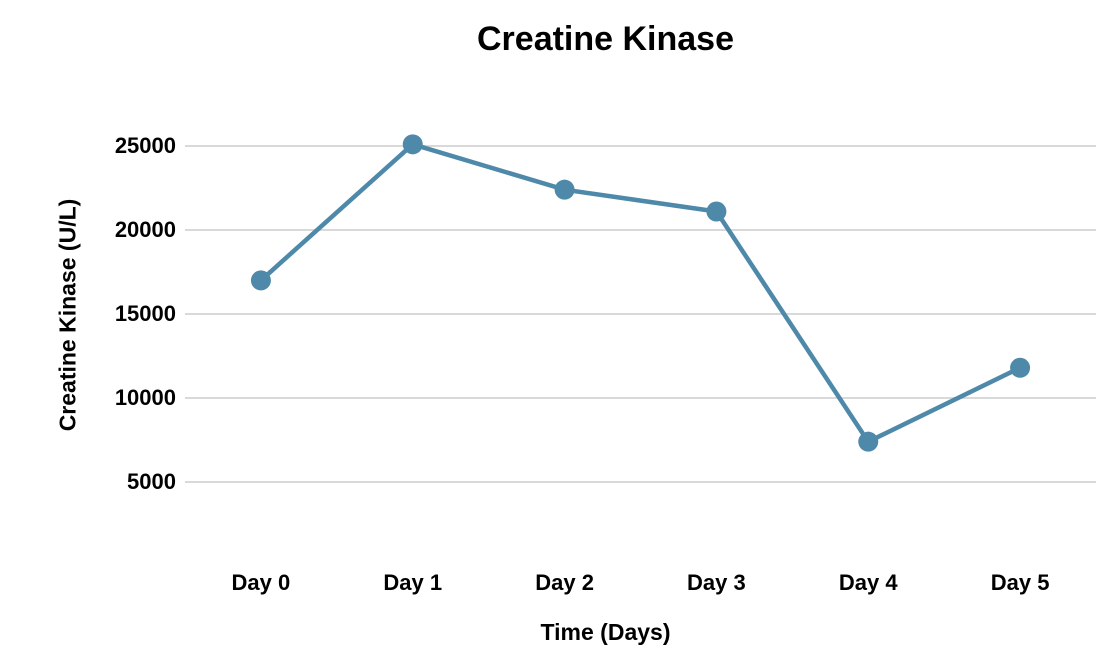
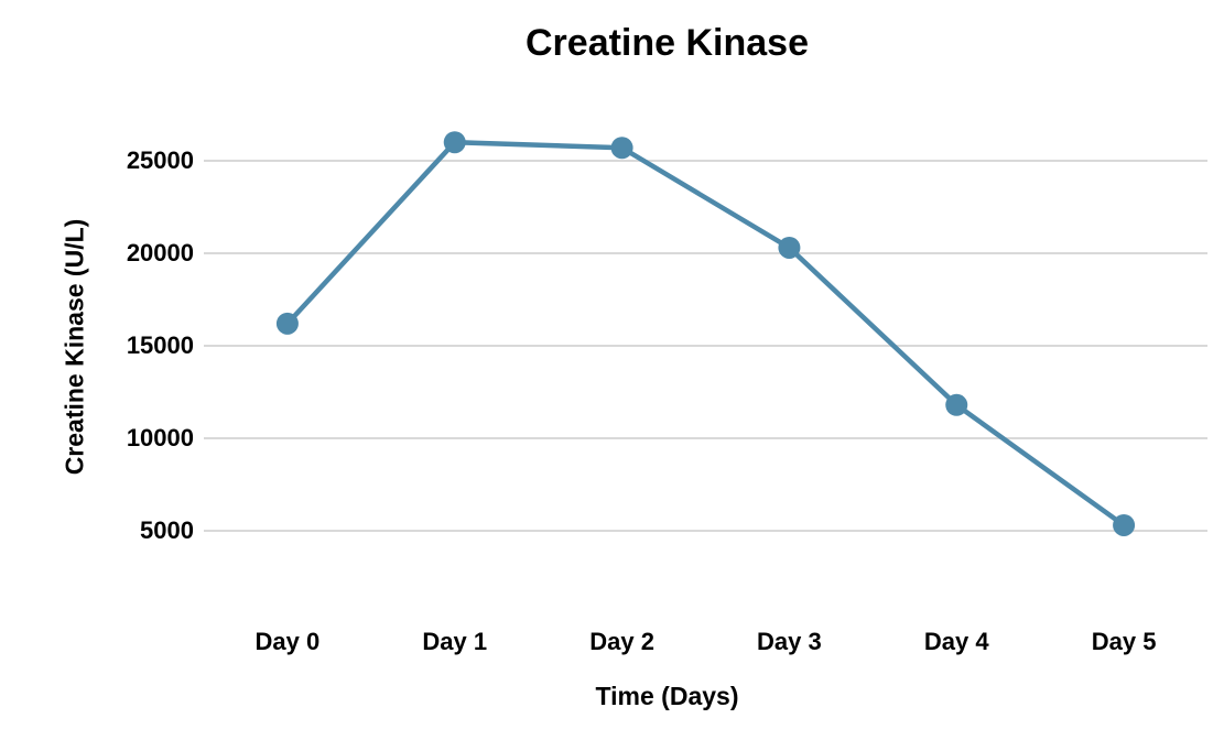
Day 0: 17000 -> 16200
Day 1: 25100 -> 26000
Day 2: 22400 -> 25700
Day 3: 21100 -> 20300
Day 4: 7400 -> 11800
Day 5: 11800 -> 5300
